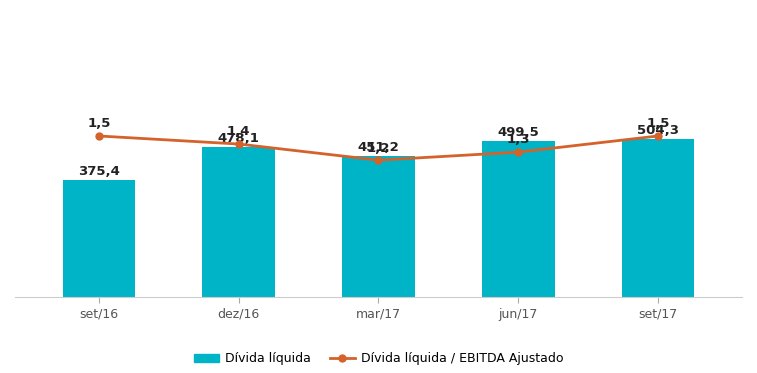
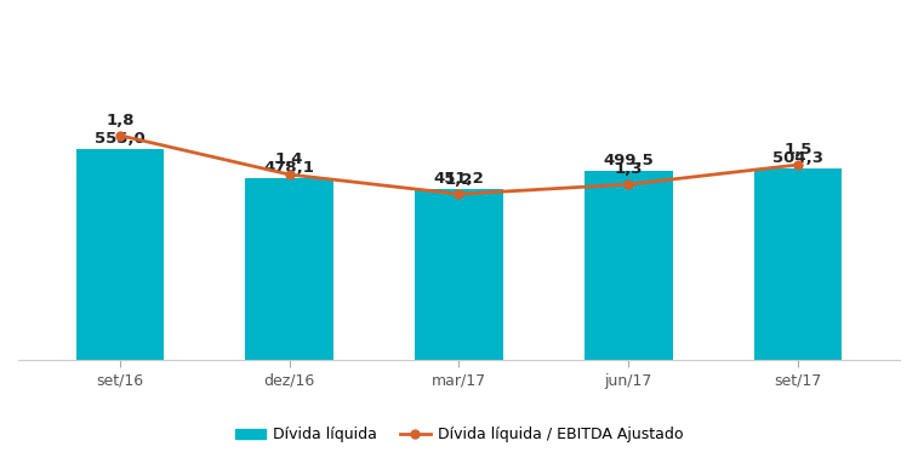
Dívida líquida/set/16: 375,4 -> 555,0
Dívida líquida / EBITDA Ajustado/set/16: 1,5 -> 1,8
